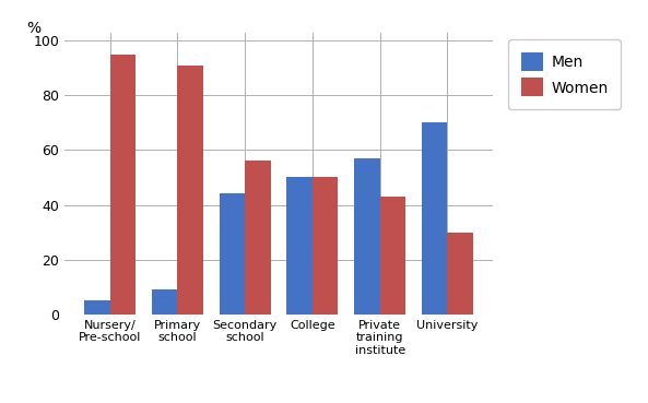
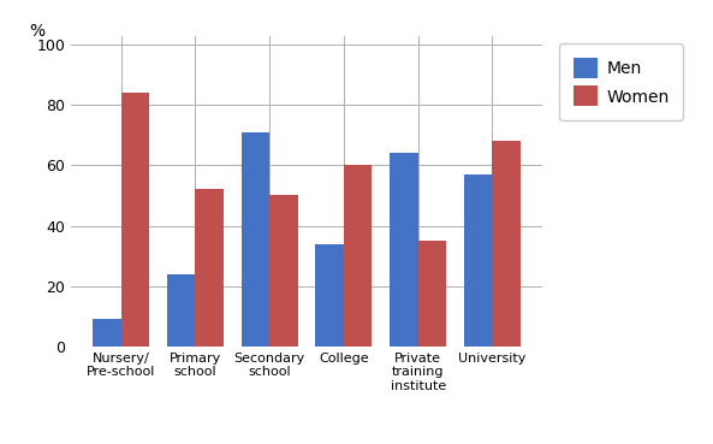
Men/Nursery/ Pre-school: 5 -> 9
Women/Nursery/ Pre-school: 95 -> 84
Men/Primary school: 9 -> 24
Women/Primary school: 91 -> 52
Men/Secondary school: 44 -> 71
Women/Secondary school: 56 -> 50
Men/College: 50 -> 34
Women/College: 50 -> 60
Men/Private training institute: 57 -> 64
Women/Private training institute: 43 -> 35
Men/University: 70 -> 57
Women/University: 30 -> 68
